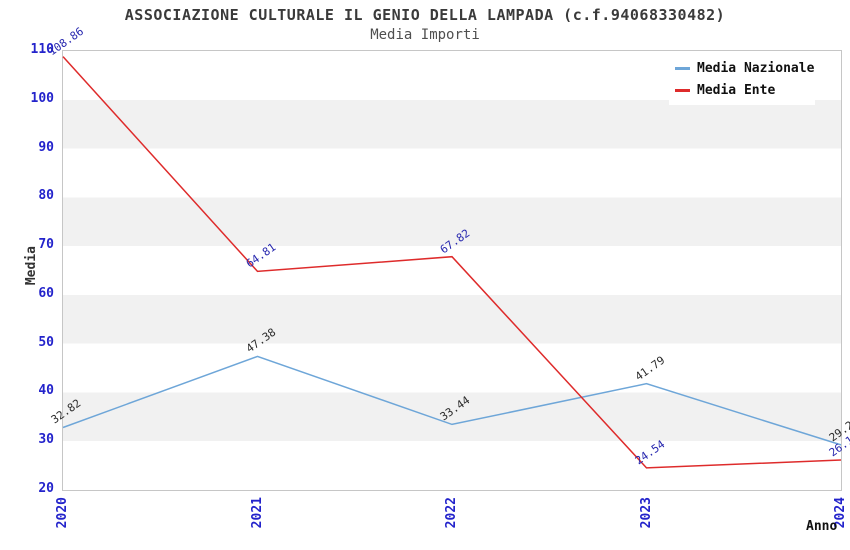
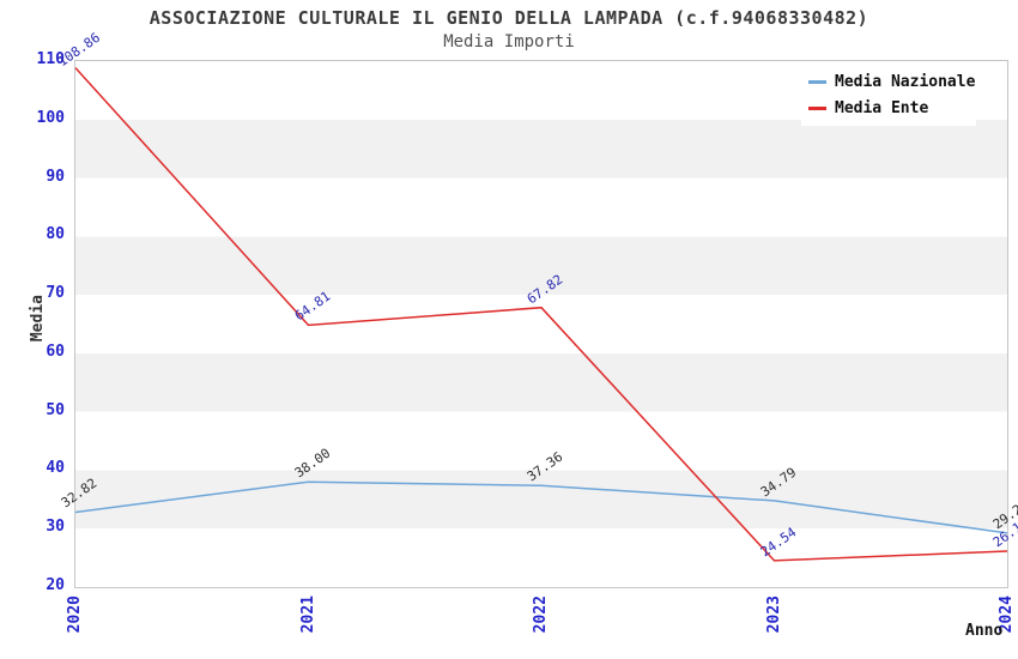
Media Nazionale/2021: 47.38 -> 38.00
Media Nazionale/2022: 33.44 -> 37.36
Media Nazionale/2023: 41.79 -> 34.79
